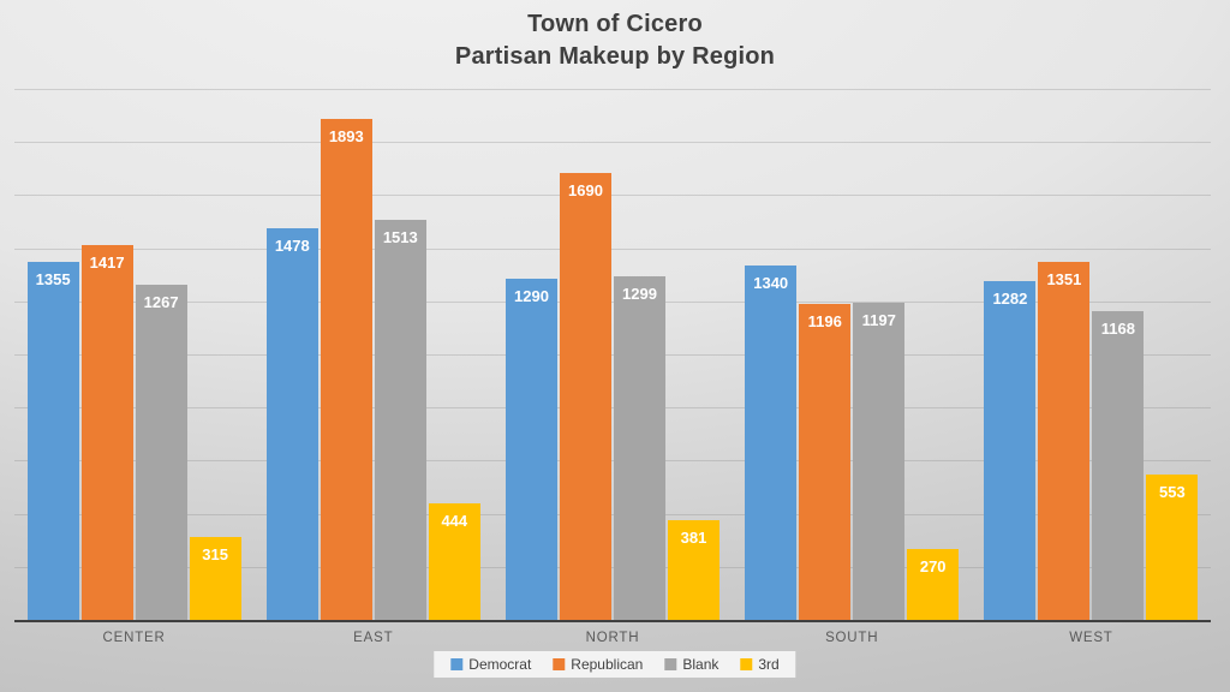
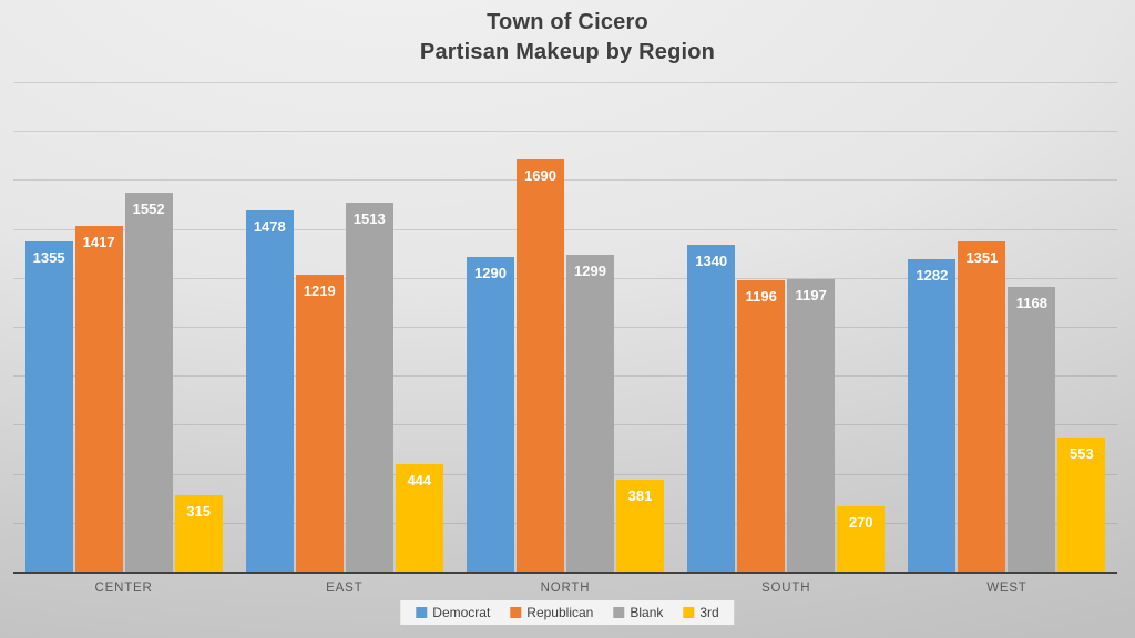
Blank/CENTER: 1267 -> 1552
Republican/EAST: 1893 -> 1219
